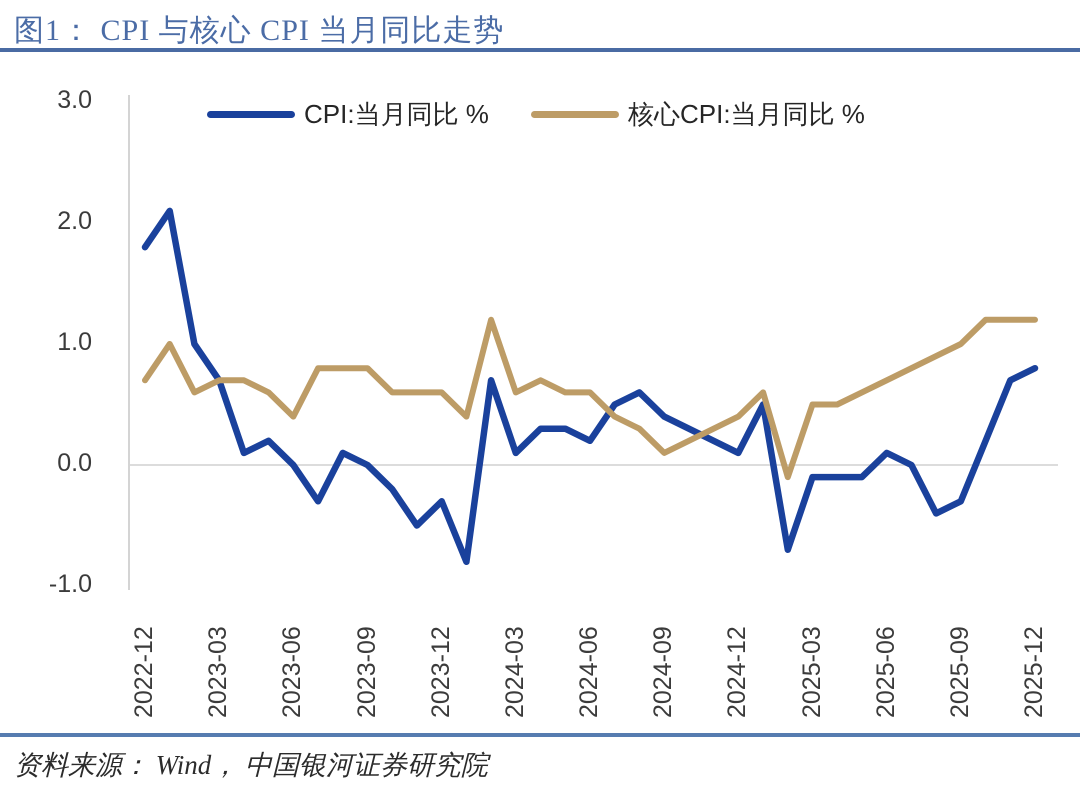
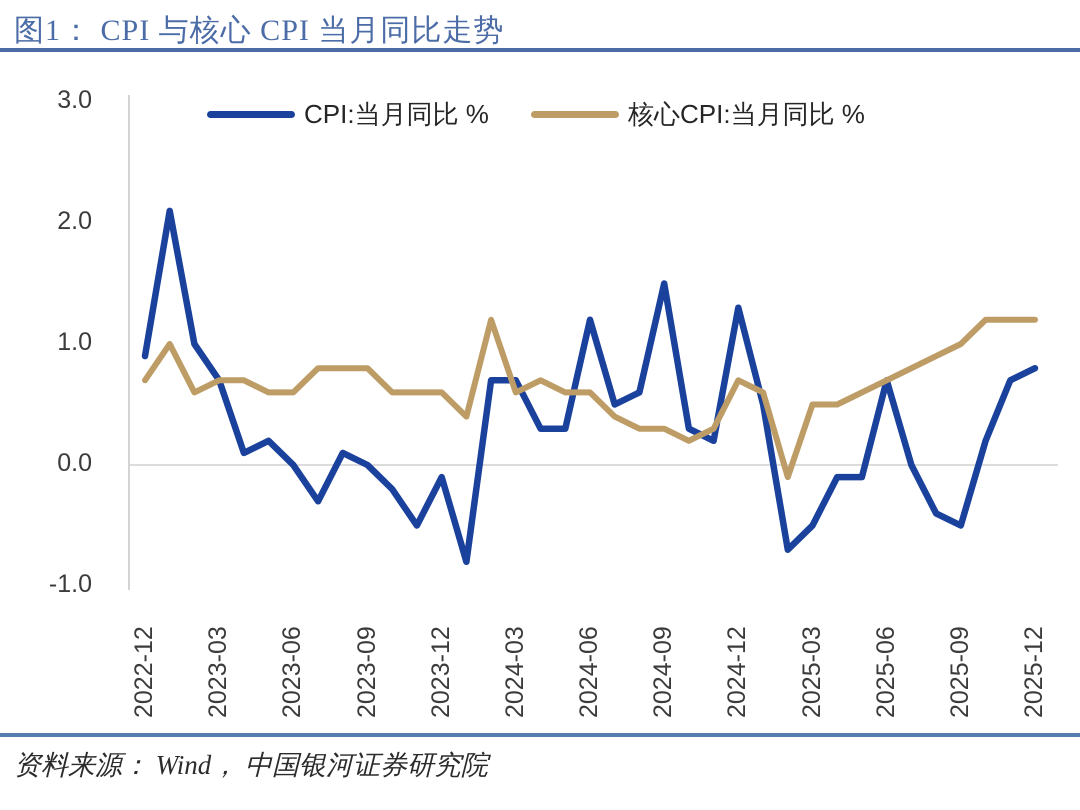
CPI:当月同比 %/2022-12: 1.8 -> 0.9
核心CPI:当月同比 %/2023-06: 0.4 -> 0.6
CPI:当月同比 %/2023-12: -0.3 -> -0.1
CPI:当月同比 %/2024-03: 0.1 -> 0.7
CPI:当月同比 %/2024-06: 0.2 -> 1.2
CPI:当月同比 %/2024-09: 0.4 -> 1.5
核心CPI:当月同比 %/2024-09: 0.1 -> 0.3
CPI:当月同比 %/2024-12: 0.1 -> 1.3
核心CPI:当月同比 %/2024-12: 0.4 -> 0.7
CPI:当月同比 %/2025-03: -0.1 -> -0.5
CPI:当月同比 %/2025-06: 0.1 -> 0.7
CPI:当月同比 %/2025-09: -0.3 -> -0.5
